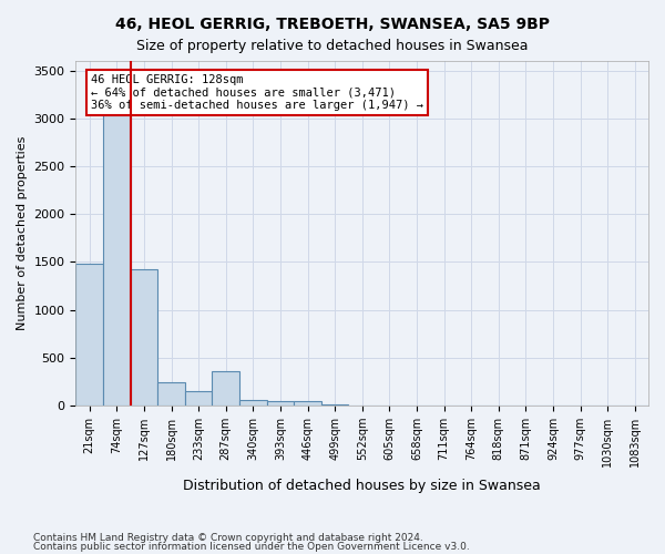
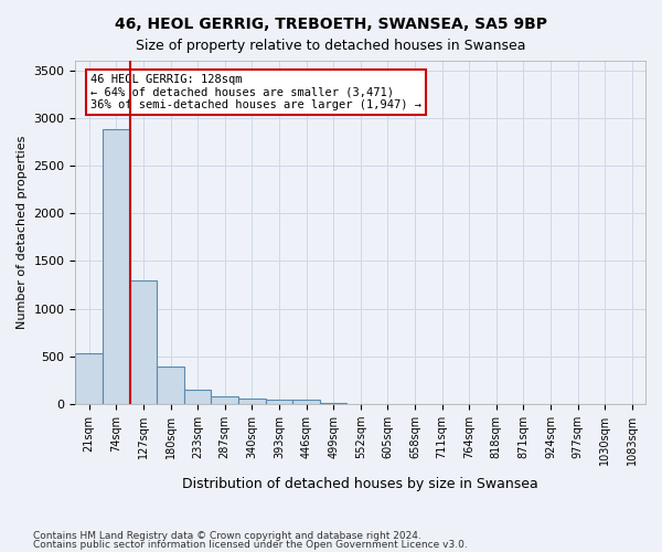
21sqm: 1480 -> 530
74sqm: 3040 -> 2880
127sqm: 1420 -> 1300
180sqm: 240 -> 390
287sqm: 360 -> 80
